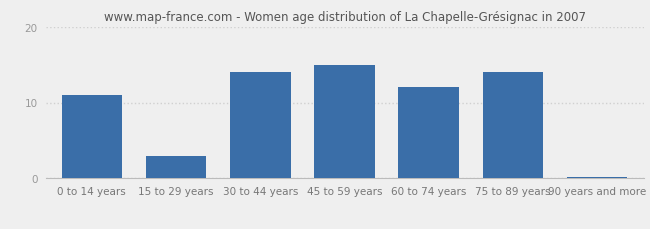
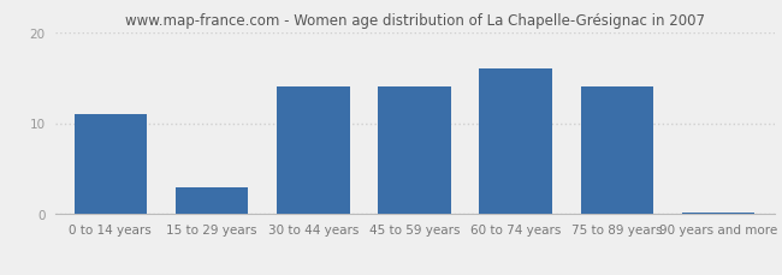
45 to 59 years: 15.0 -> 14.0
60 to 74 years: 12.0 -> 16.0
